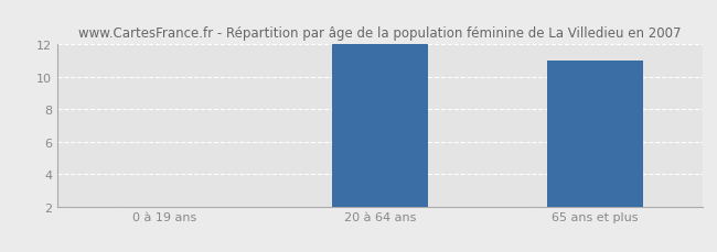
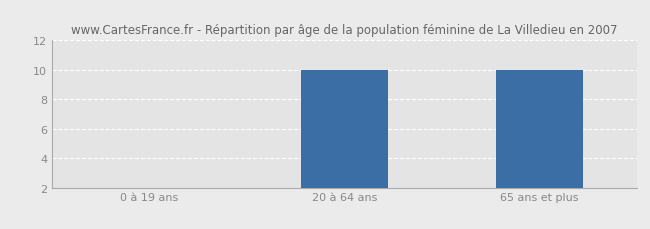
20 à 64 ans: 12 -> 10
65 ans et plus: 11 -> 10
